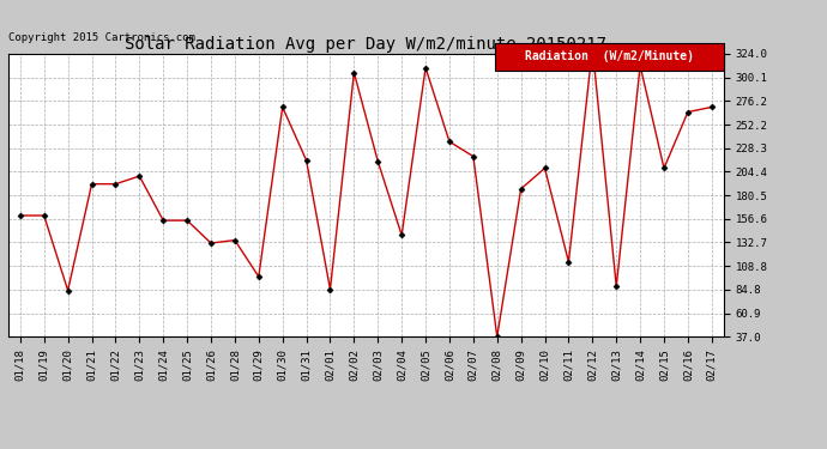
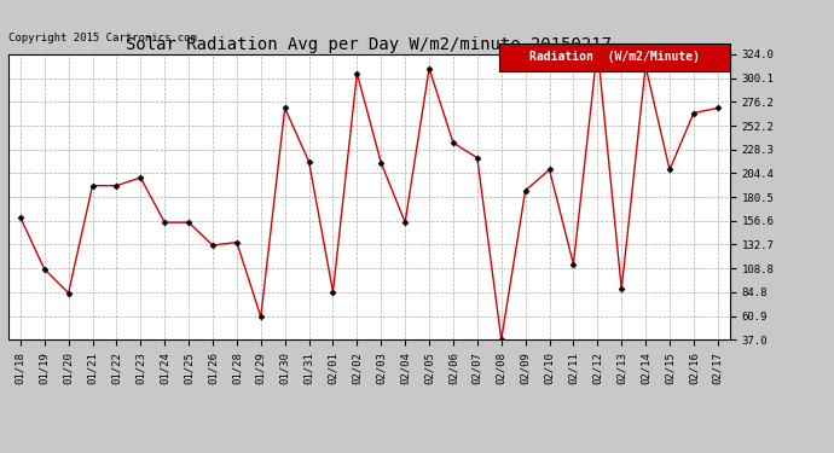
01/19: 160 -> 108
01/29: 98 -> 60
02/04: 140 -> 155
